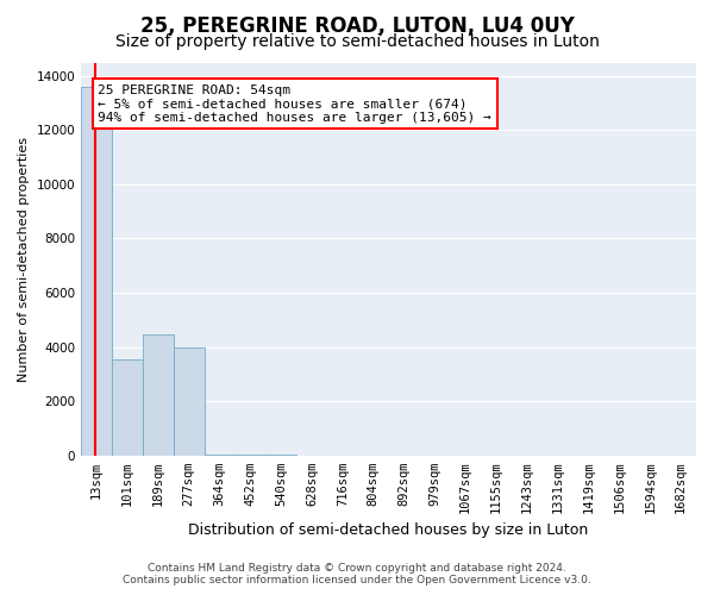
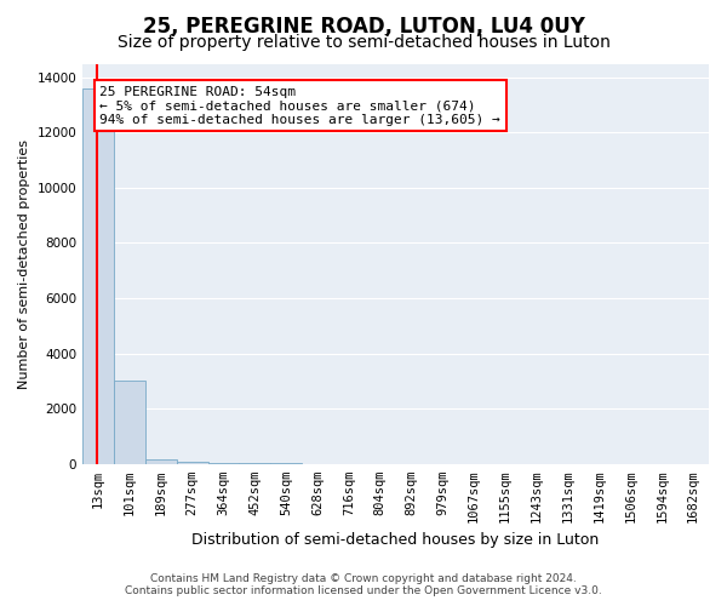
101sqm: 3550 -> 3000
189sqm: 4450 -> 150
277sqm: 4000 -> 50
